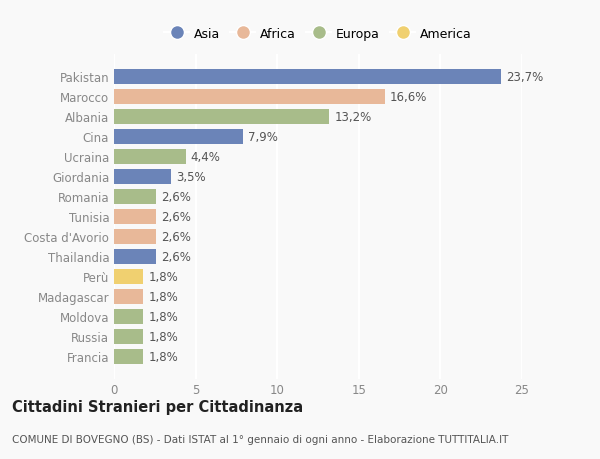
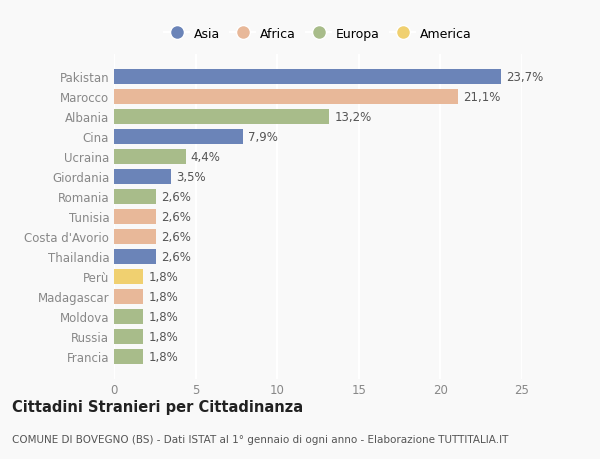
Marocco: 16,6% -> 21,1%
